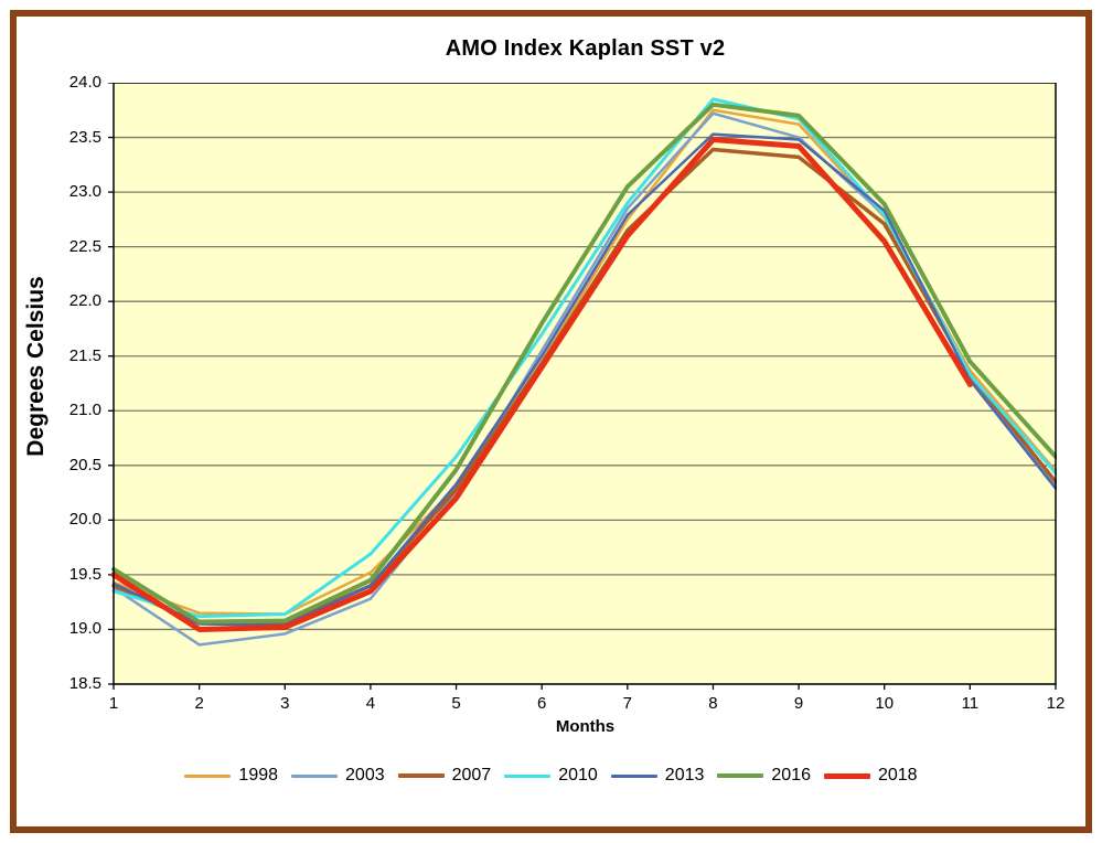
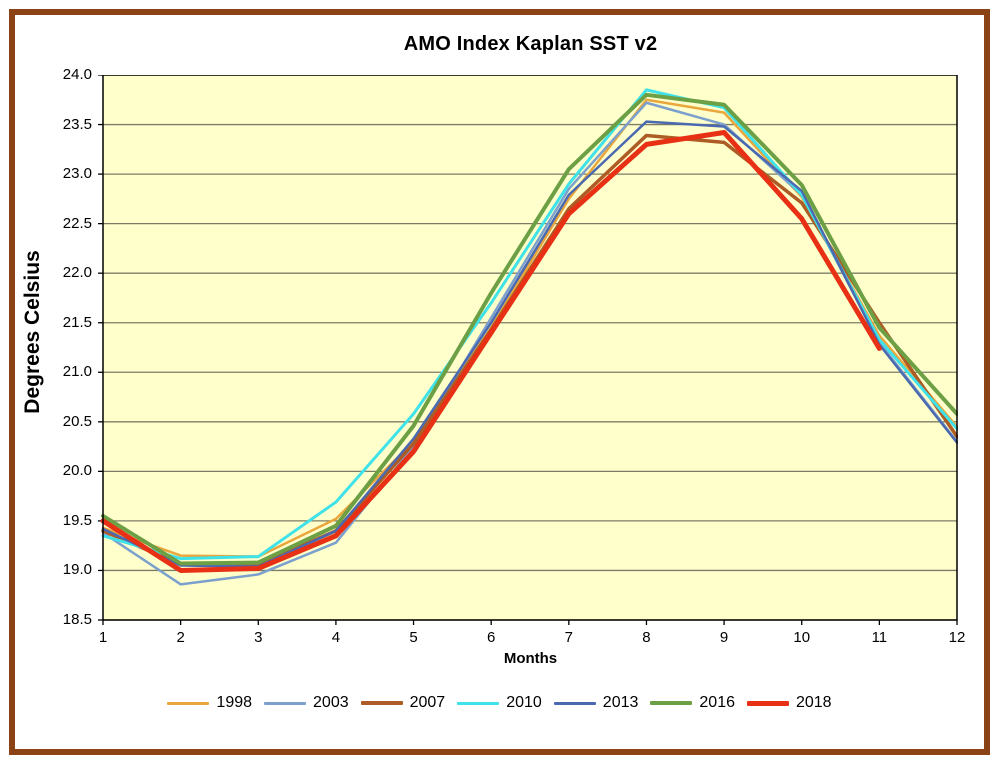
2018/8: 23.5 -> 23.3
2007/11: 21.3 -> 21.5
